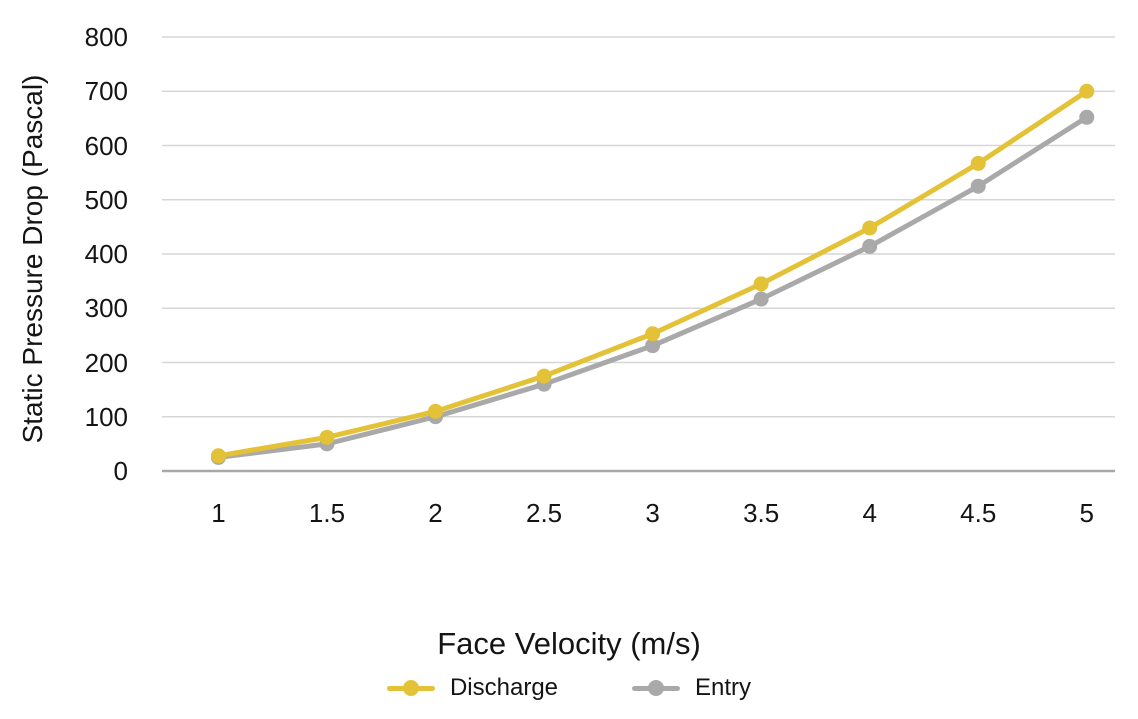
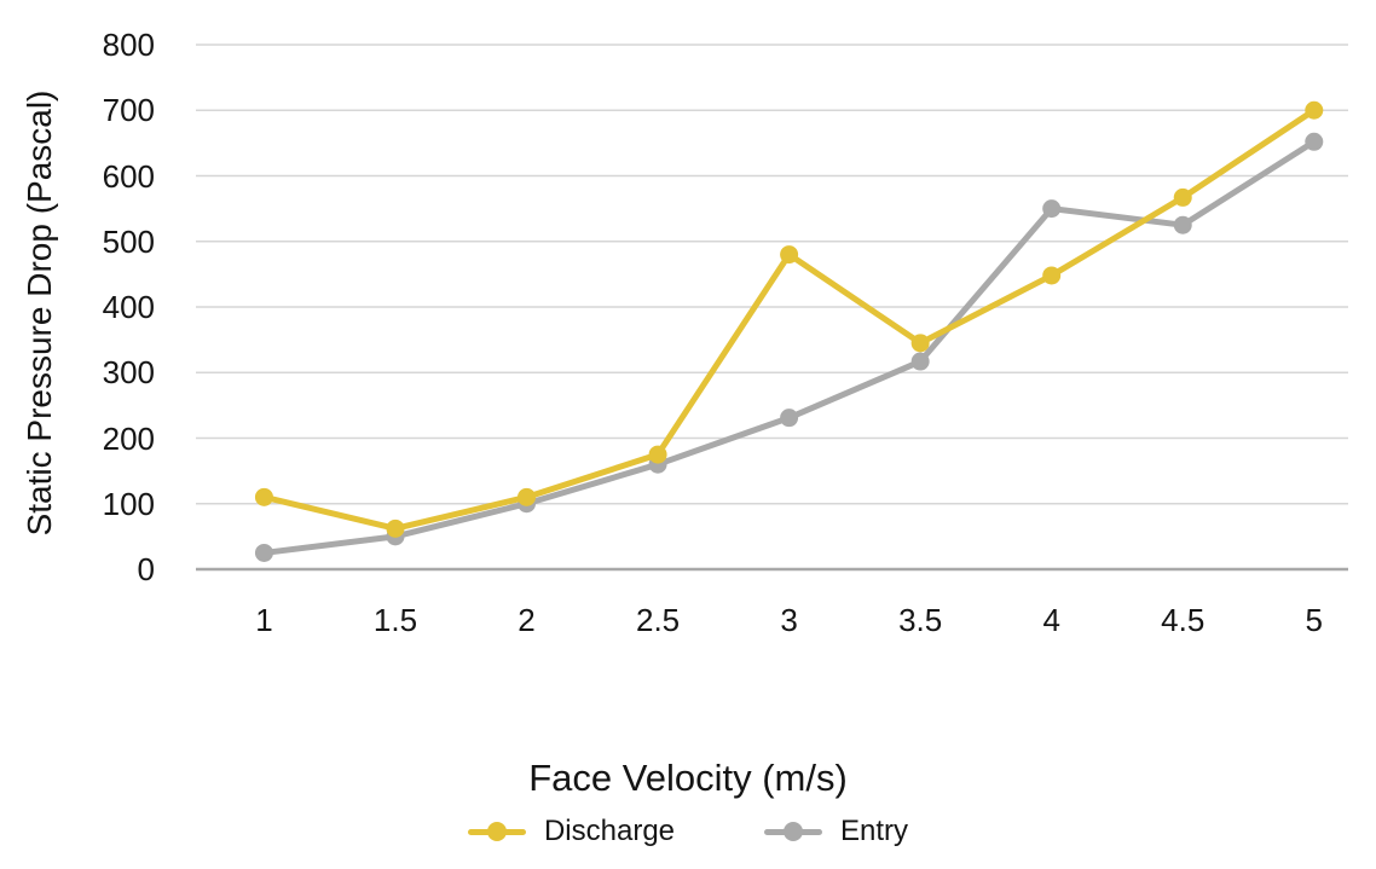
Discharge/1: 30 -> 110
Discharge/3: 250 -> 480
Entry/4: 410 -> 550
